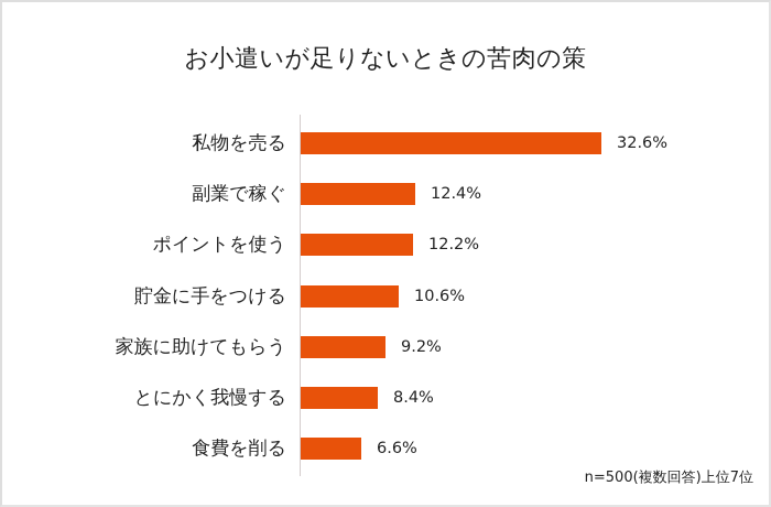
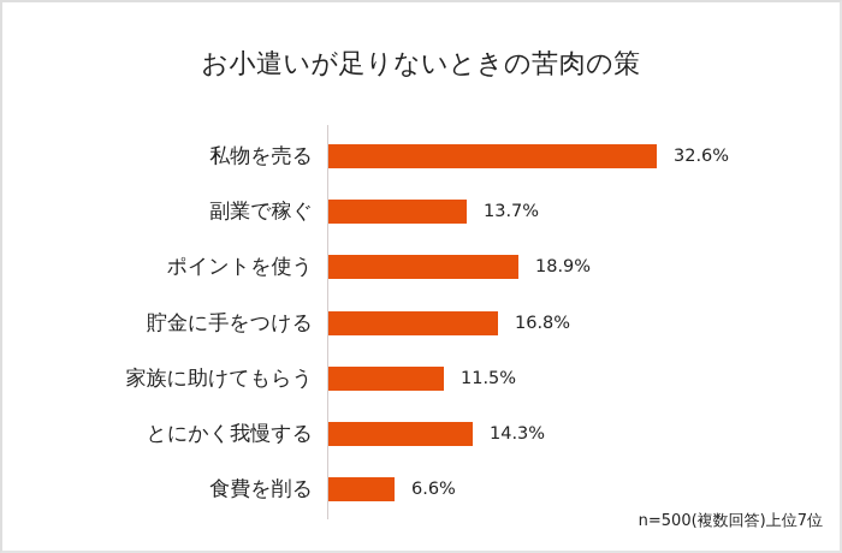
副業で稼ぐ: 12.4% -> 13.7%
ポイントを使う: 12.2% -> 18.9%
貯金に手をつける: 10.6% -> 16.8%
家族に助けてもらう: 9.2% -> 11.5%
とにかく我慢する: 8.4% -> 14.3%
